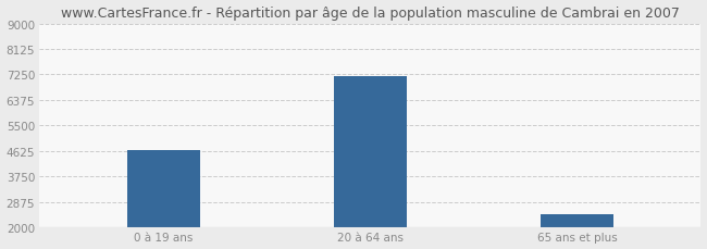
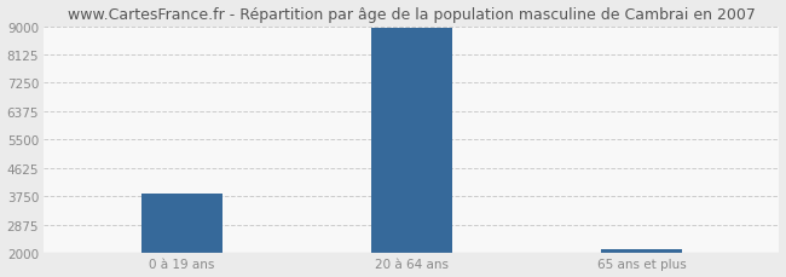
0 à 19 ans: 4650 -> 3820
20 à 64 ans: 7200 -> 8950
65 ans et plus: 2450 -> 2120
